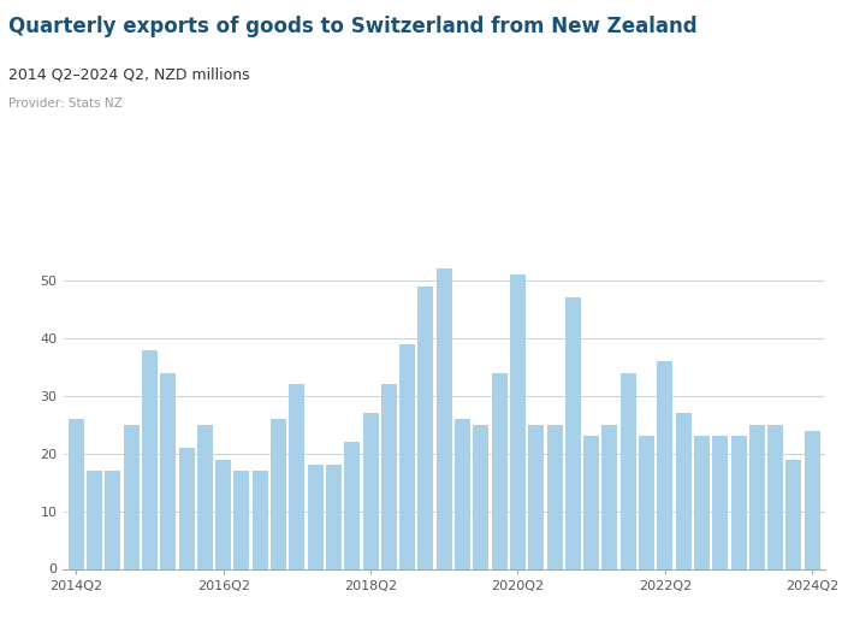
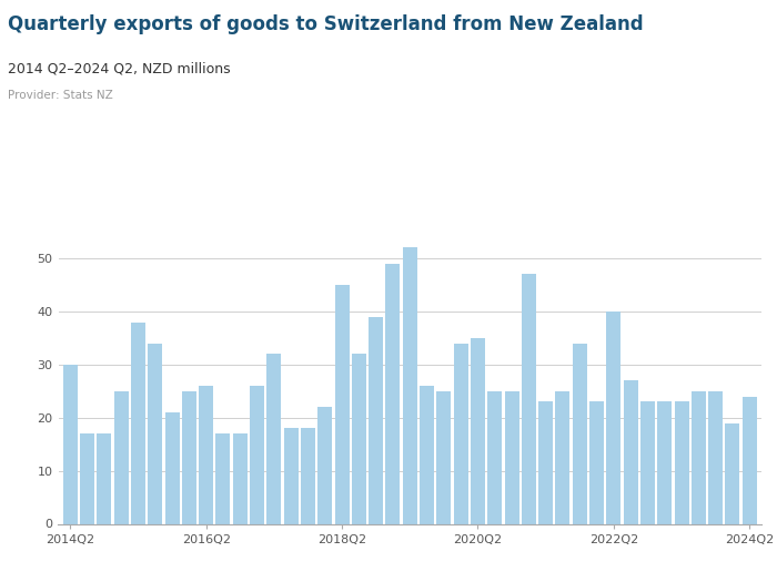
2014Q2: 26 -> 30
2016Q2: 19 -> 26
2018Q2: 27 -> 45
2020Q2: 51 -> 35
2022Q2: 36 -> 40
